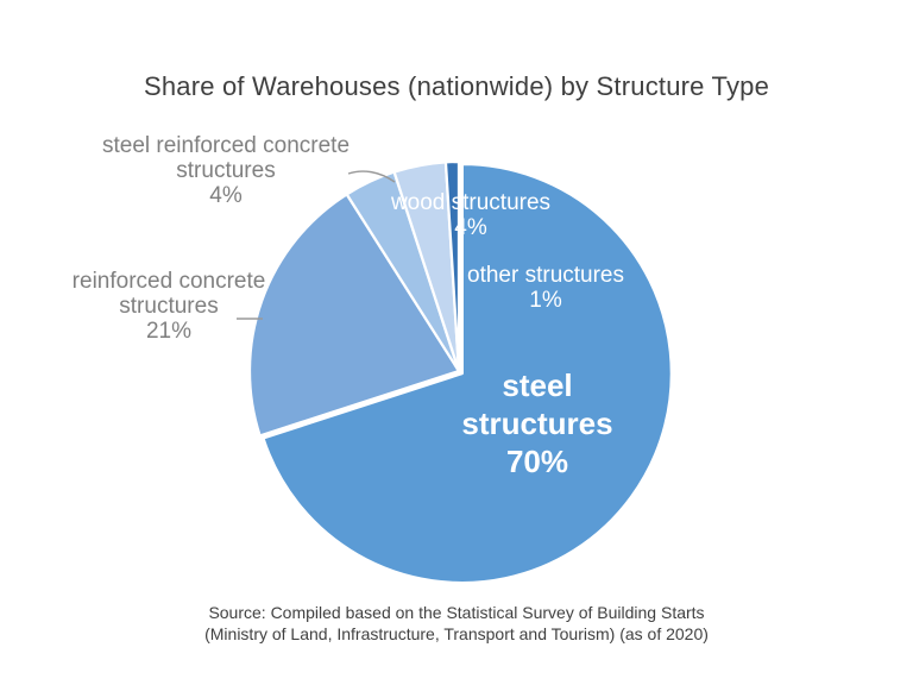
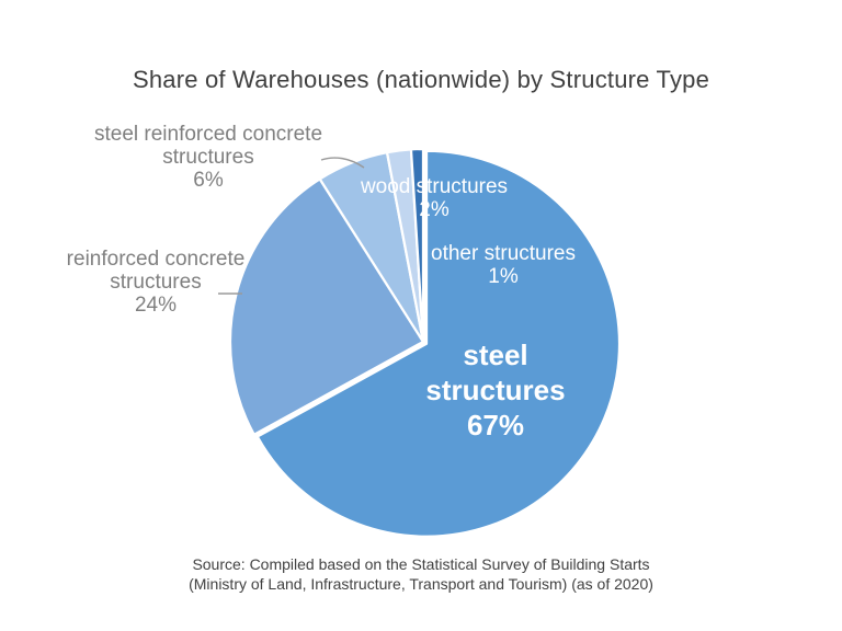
steel structures: 70% -> 67%
reinforced concrete structures: 21% -> 24%
steel reinforced concrete structures: 4% -> 6%
wood structures: 4% -> 2%
